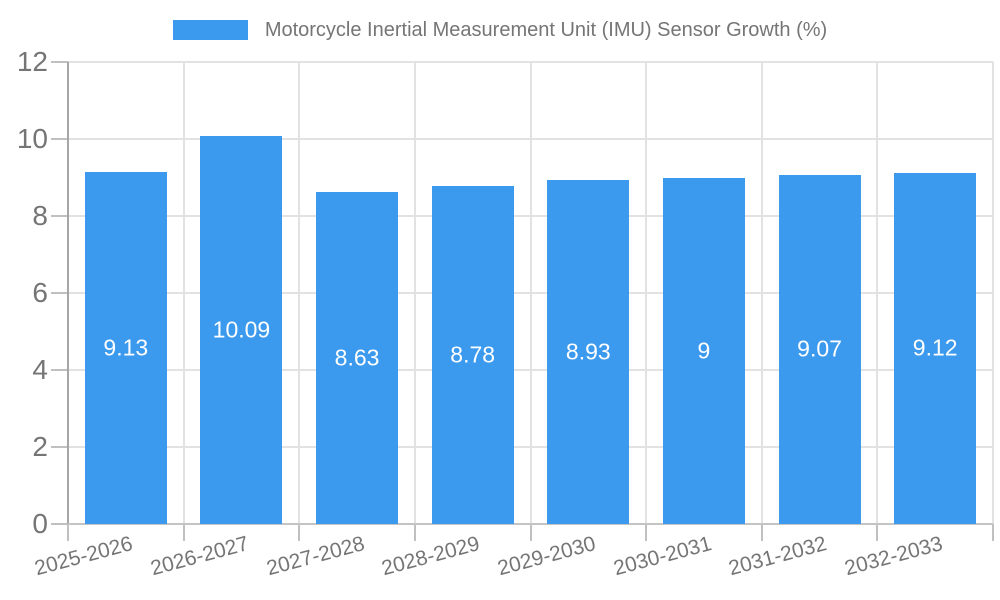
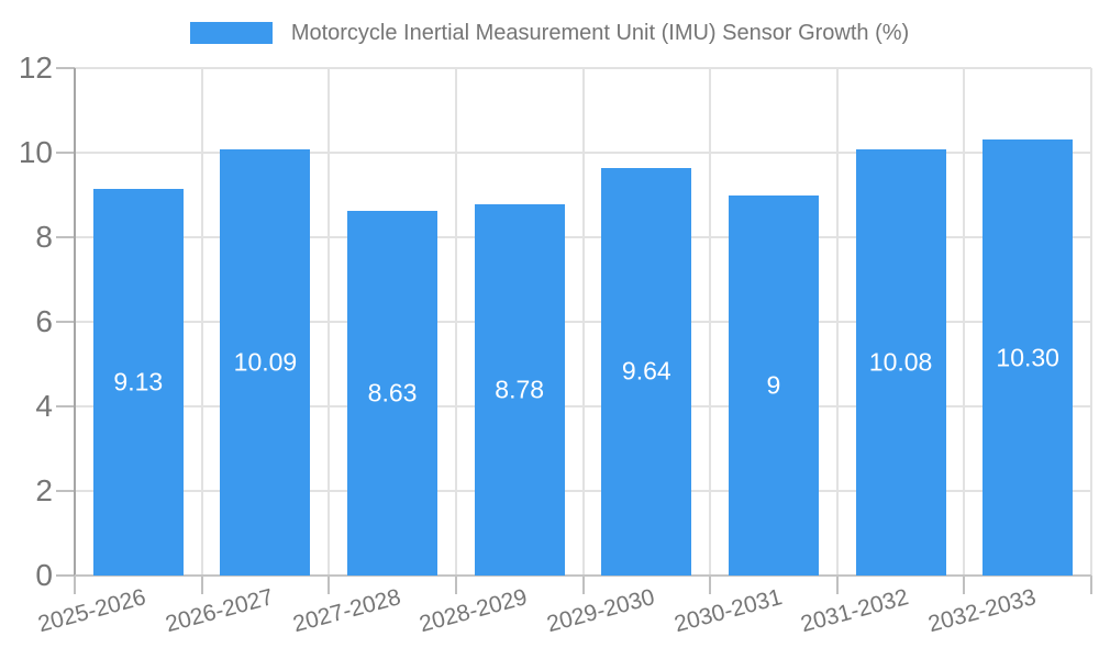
2029-2030: 8.93 -> 9.64
2031-2032: 9.07 -> 10.08
2032-2033: 9.12 -> 10.30
